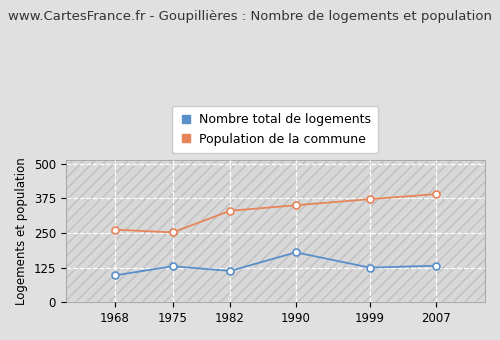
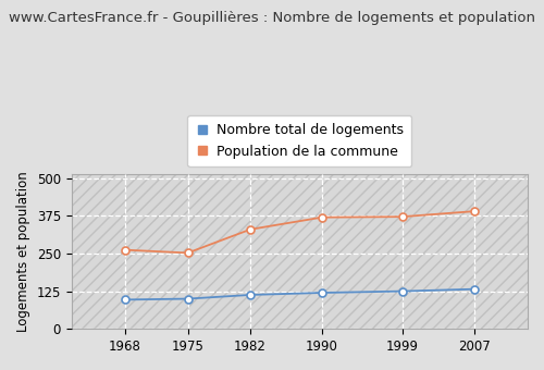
Nombre total de logements/1975: 130 -> 100
Nombre total de logements/1990: 180 -> 120
Population de la commune/1990: 350 -> 370
